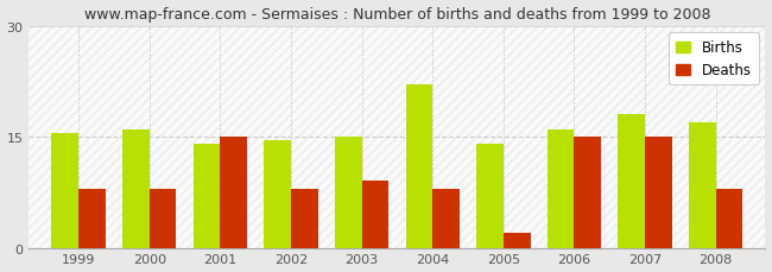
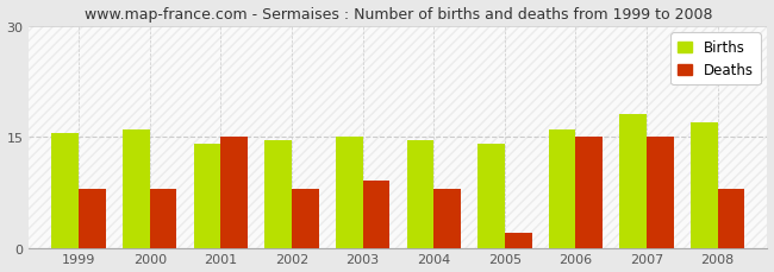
Births/2004: 22.0 -> 14.5
